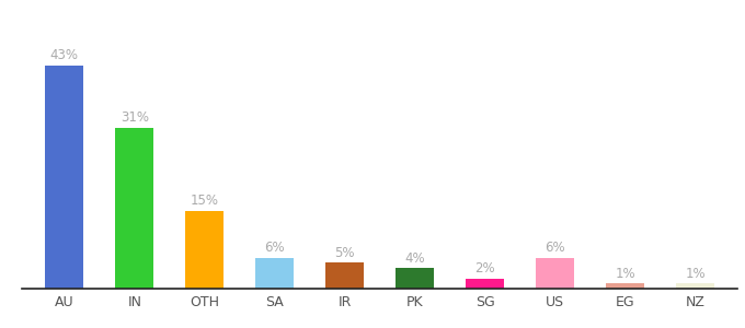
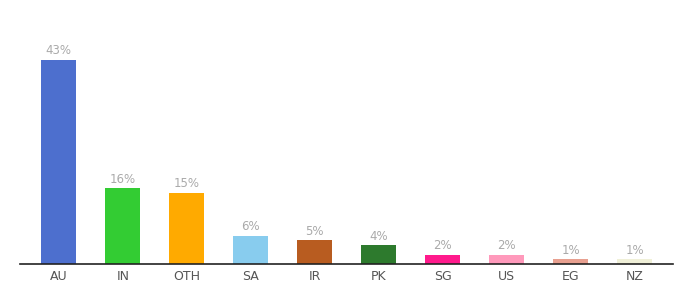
IN: 31% -> 16%
US: 6% -> 2%
